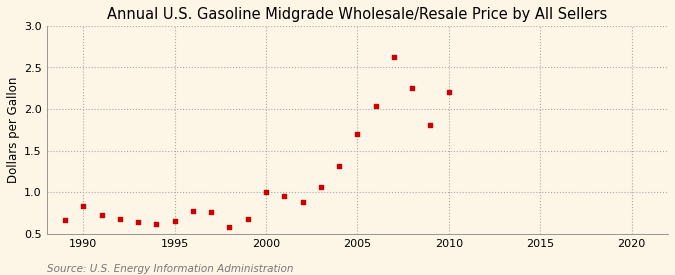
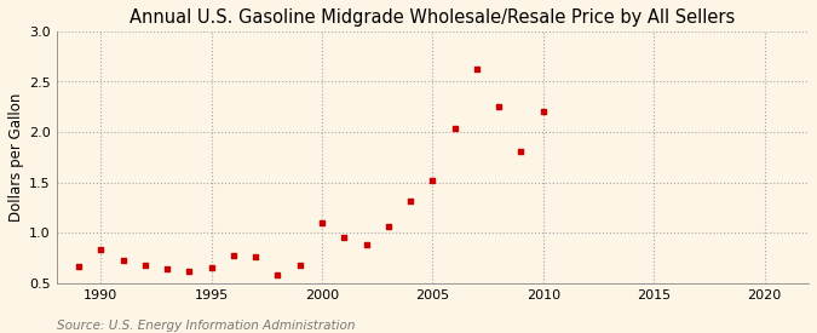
2000: 1.01 -> 1.10
2005: 1.70 -> 1.52
